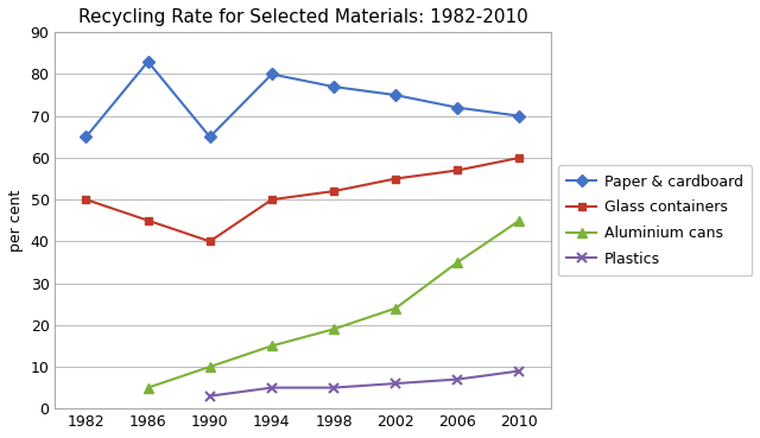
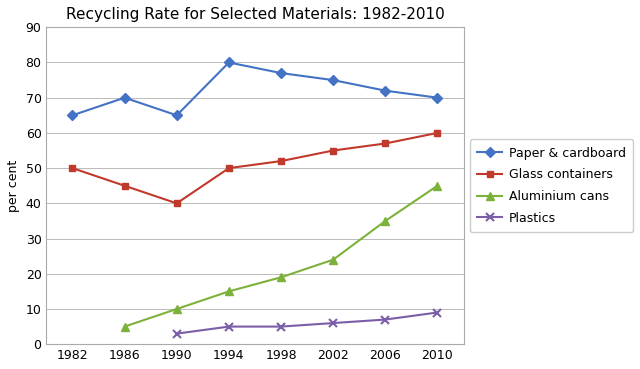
Paper & cardboard/1986: 83 -> 70
